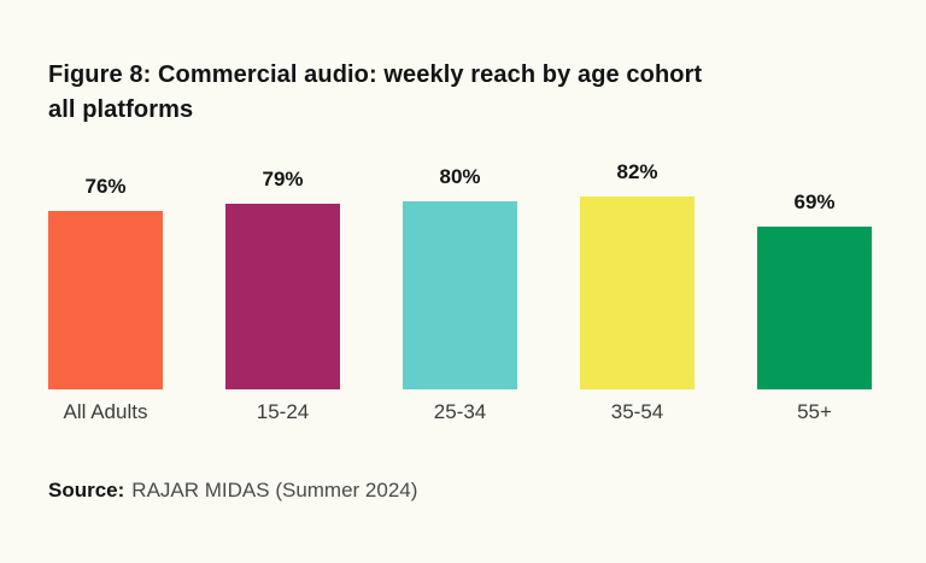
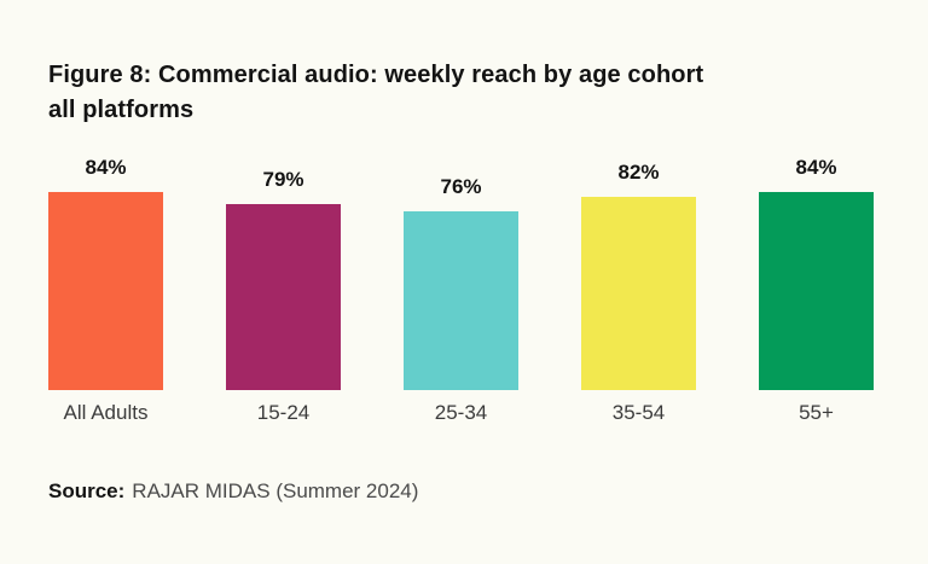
All Adults: 76% -> 84%
25-34: 80% -> 76%
55+: 69% -> 84%
